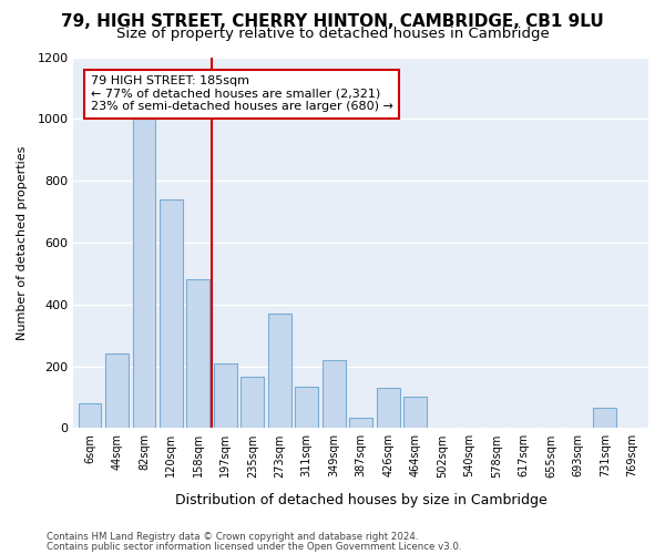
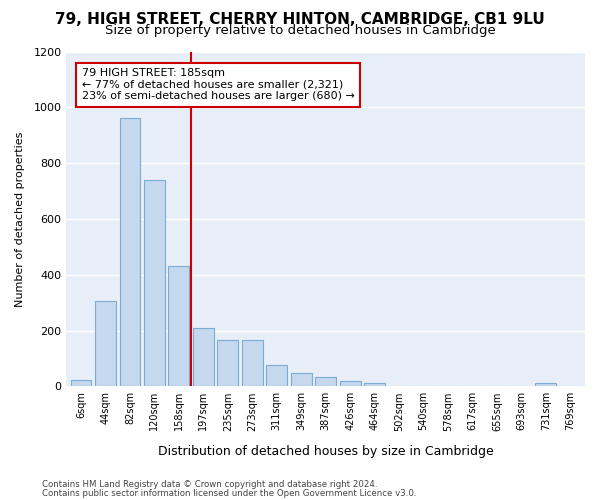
6sqm: 80 -> 22
44sqm: 240 -> 305
82sqm: 1000 -> 960
158sqm: 480 -> 430
273sqm: 370 -> 165
311sqm: 135 -> 75
349sqm: 220 -> 48
426sqm: 130 -> 18
464sqm: 100 -> 13
731sqm: 65 -> 13
